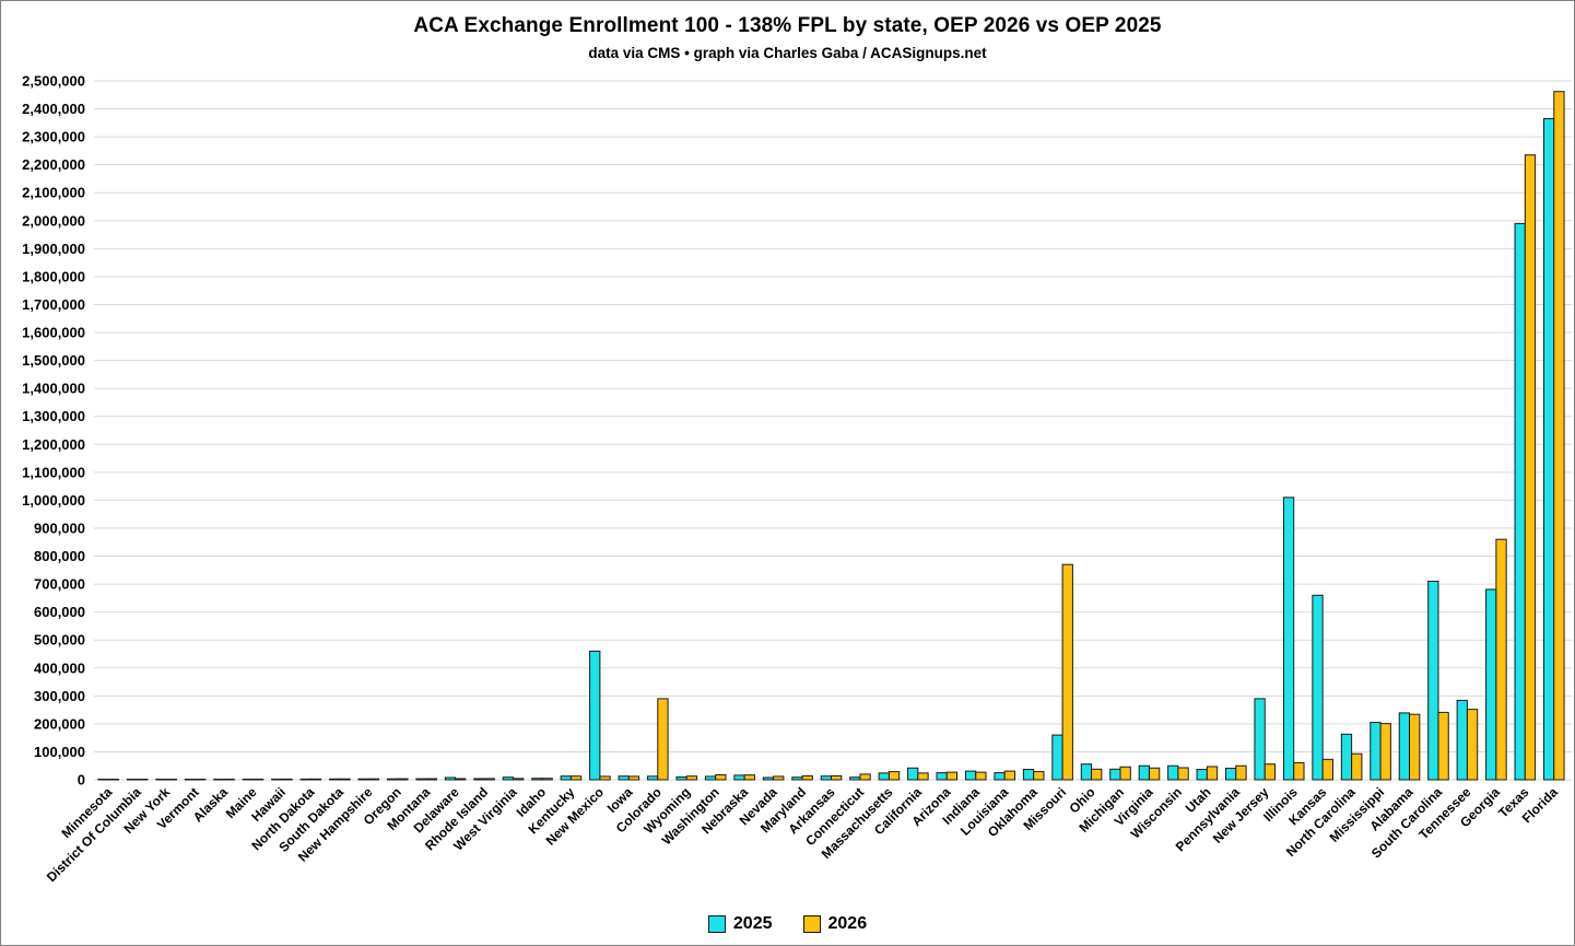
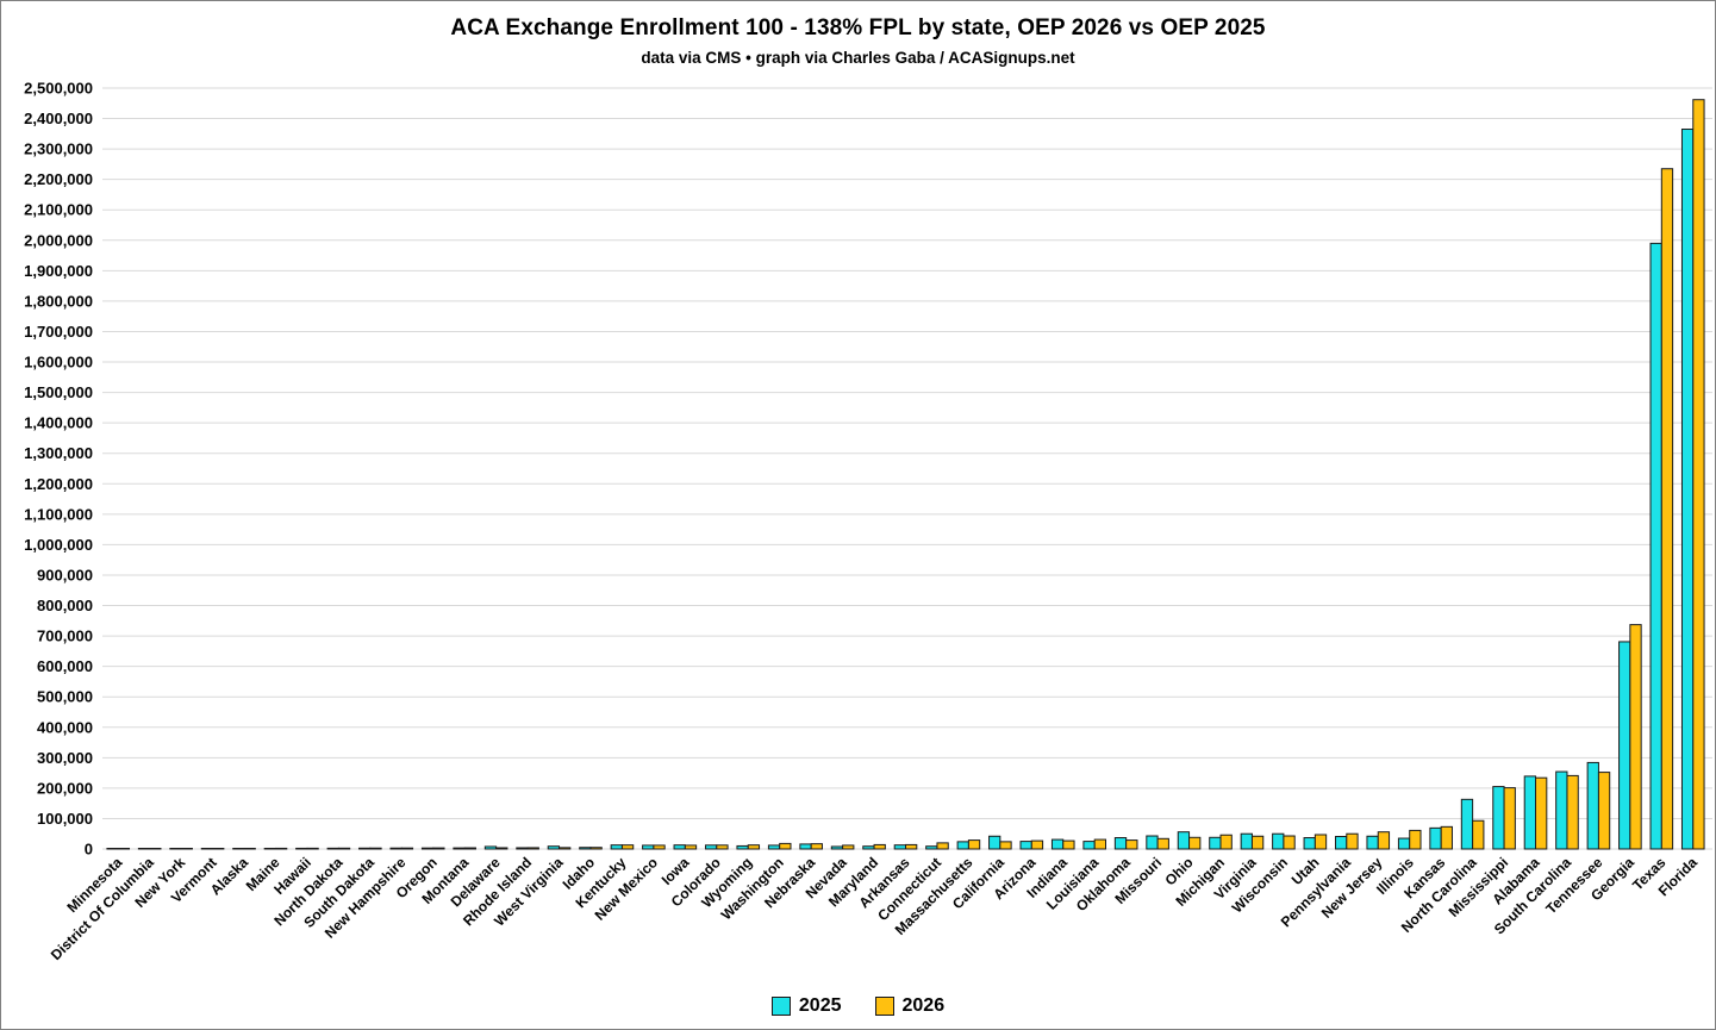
2025/New Mexico: 460000 -> 10000
2026/Colorado: 290000 -> 10000
2025/Missouri: 160000 -> 40000
2026/Missouri: 770000 -> 30000
2025/New Jersey: 290000 -> 40000
2025/Illinois: 1010000 -> 40000
2025/Kansas: 660000 -> 70000
2025/South Carolina: 710000 -> 250000
2026/Georgia: 860000 -> 740000
